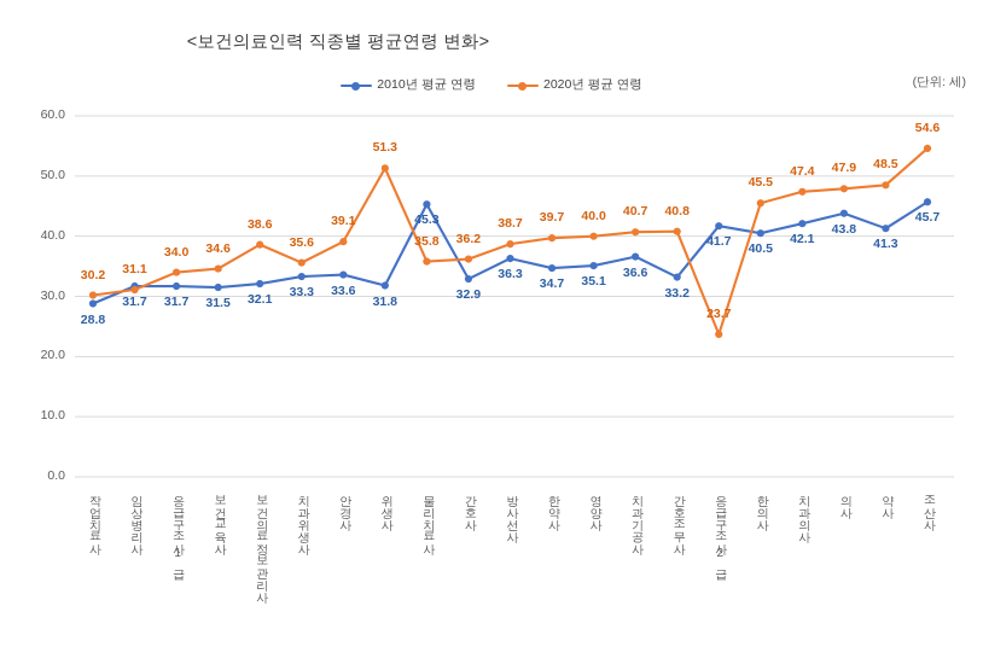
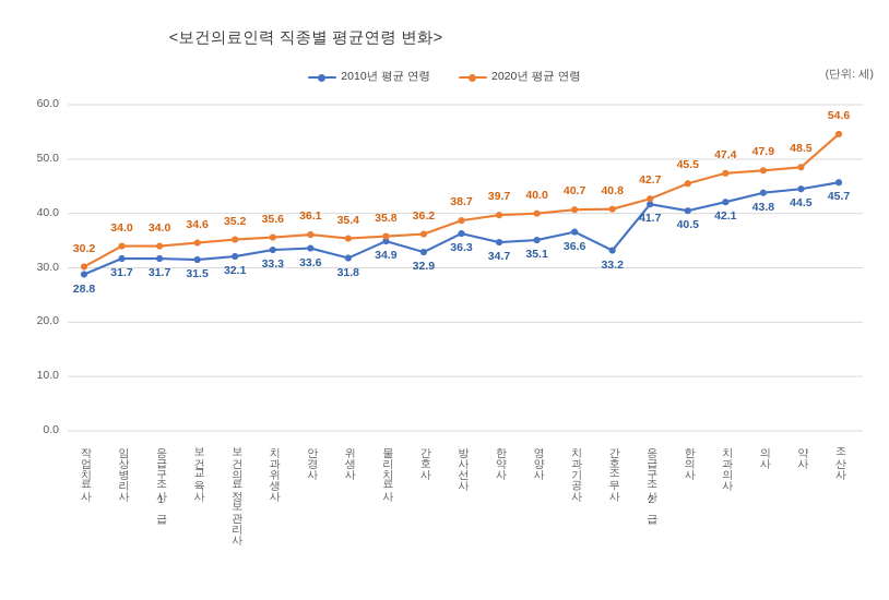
2020년 평균 연령/임상병리사: 31.1 -> 34.0
2020년 평균 연령/보건의료정보관리사: 38.6 -> 35.2
2020년 평균 연령/안경사: 39.1 -> 36.1
2020년 평균 연령/위생사: 51.3 -> 35.4
2010년 평균 연령/물리치료사: 45.3 -> 34.9
2020년 평균 연령/응급구조사2급: 23.7 -> 42.7
2010년 평균 연령/약사: 41.3 -> 44.5
